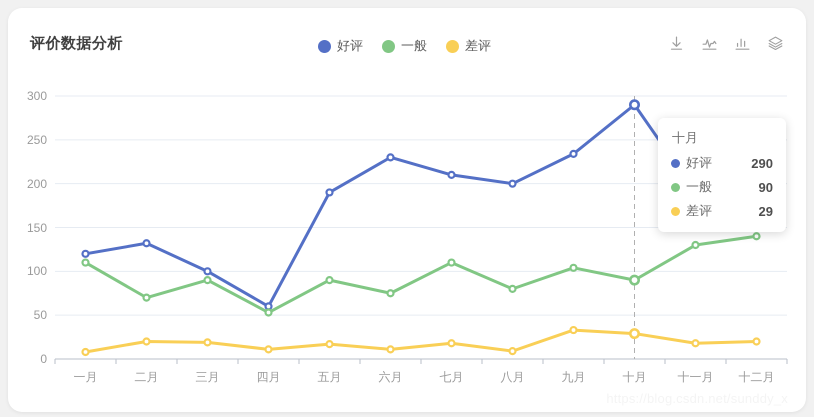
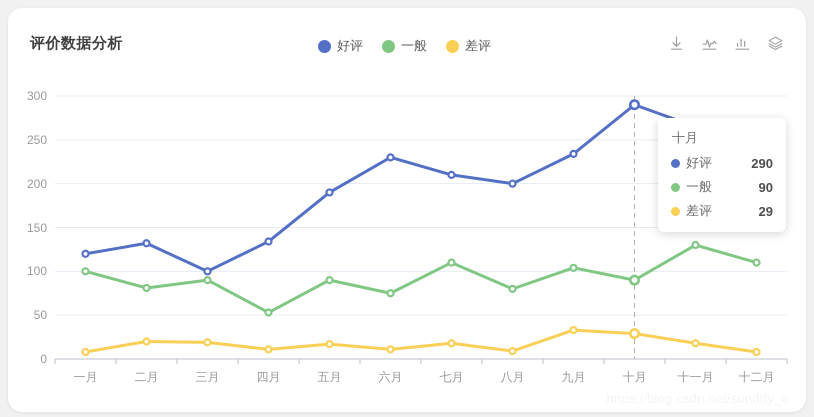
一般/一月: 110 -> 100
一般/二月: 70 -> 80
好评/四月: 60 -> 130
好评/十一月: 190 -> 260
一般/十二月: 140 -> 110
差评/十二月: 20 -> 10
